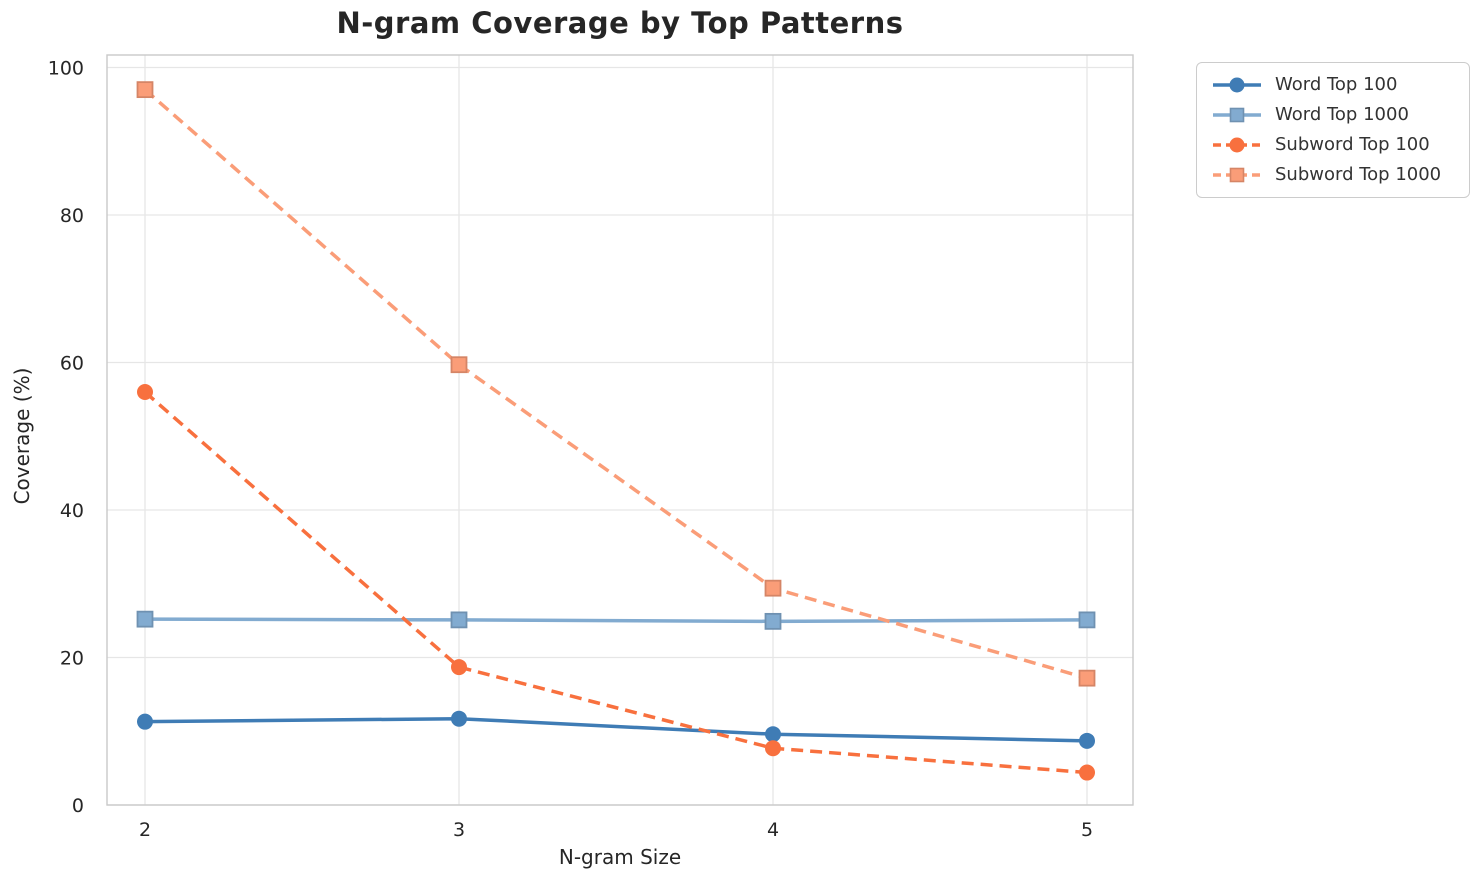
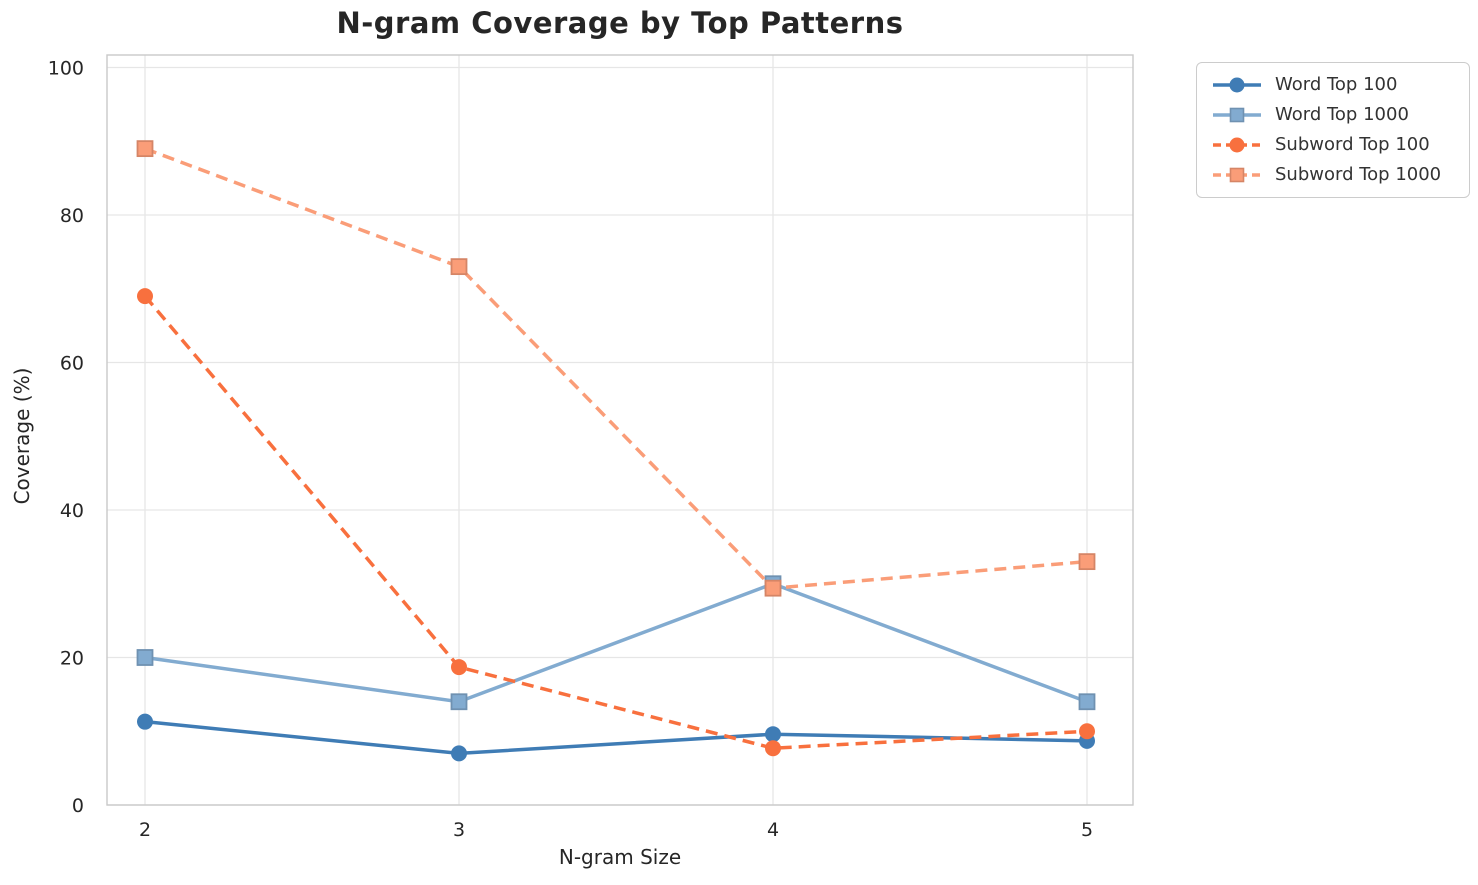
Word Top 1000/2: 25 -> 20
Subword Top 100/2: 56 -> 69
Subword Top 1000/2: 97 -> 89
Word Top 100/3: 12 -> 7
Word Top 1000/3: 25 -> 14
Subword Top 1000/3: 60 -> 73
Word Top 1000/4: 25 -> 30
Word Top 1000/5: 25 -> 14
Subword Top 100/5: 4 -> 10
Subword Top 1000/5: 17 -> 33
